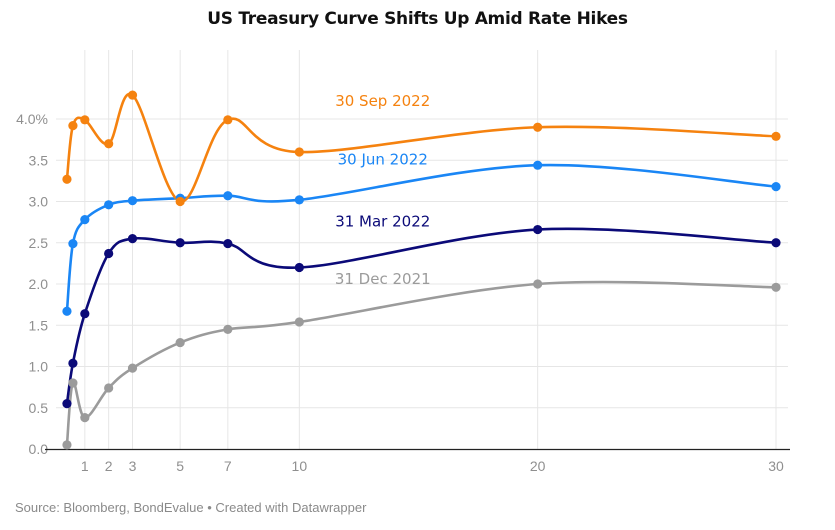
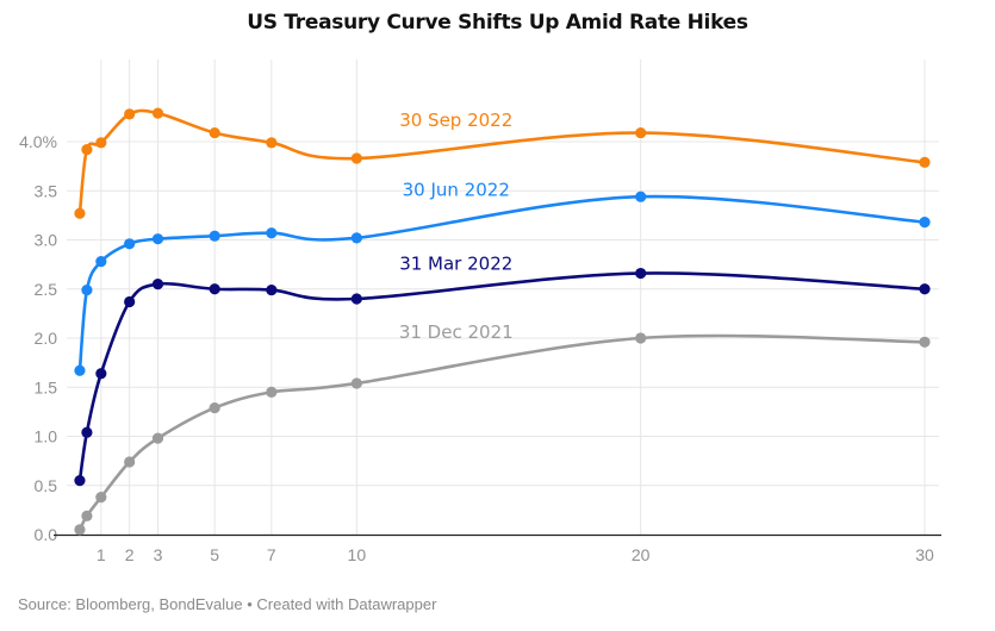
31 Dec 2021/0.5: 0.8% -> 0.2%
30 Sep 2022/2: 3.7% -> 4.3%
30 Sep 2022/5: 3.0% -> 4.1%
31 Mar 2022/10: 2.2% -> 2.4%
30 Sep 2022/10: 3.6% -> 3.8%
30 Sep 2022/20: 3.9% -> 4.1%
